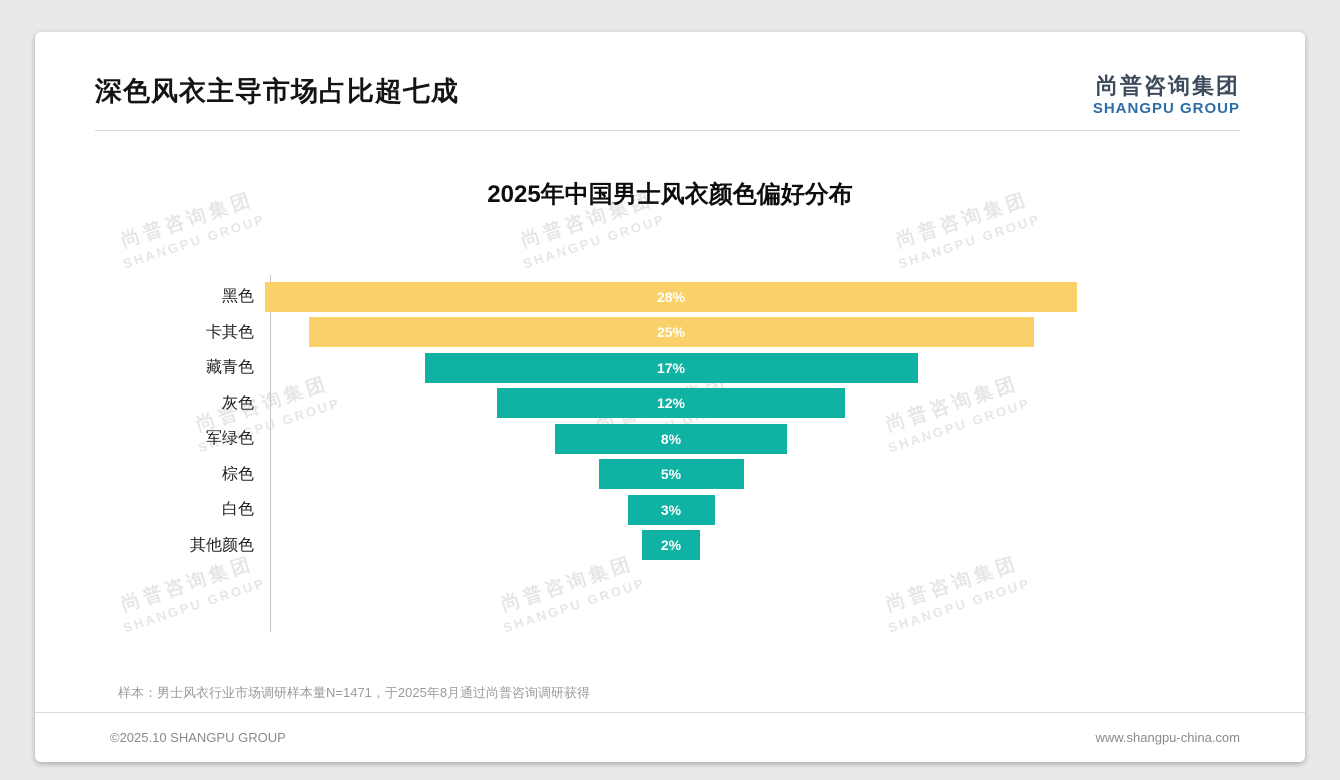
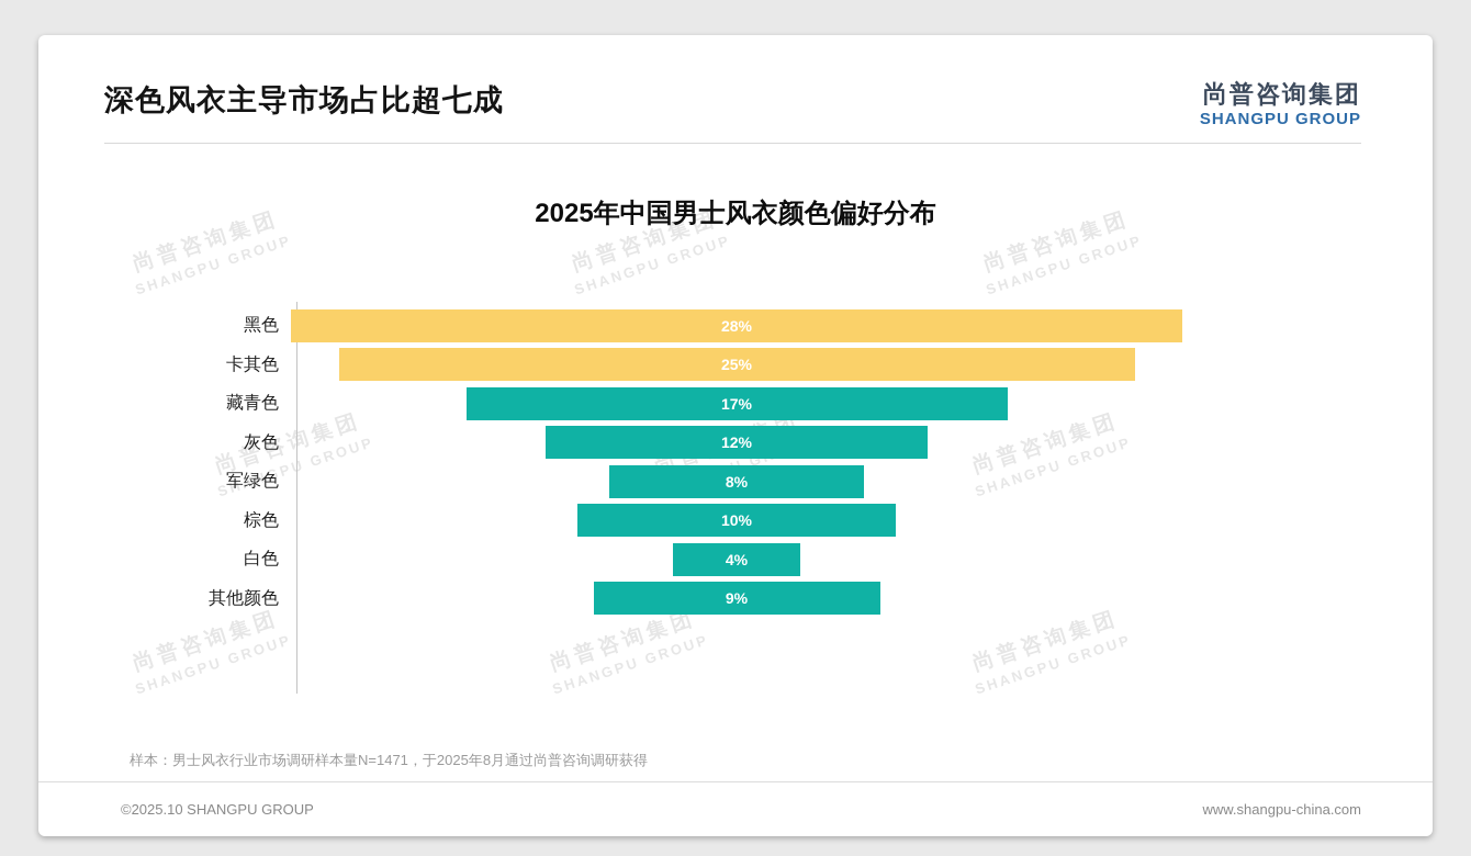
棕色: 5% -> 10%
白色: 3% -> 4%
其他颜色: 2% -> 9%
